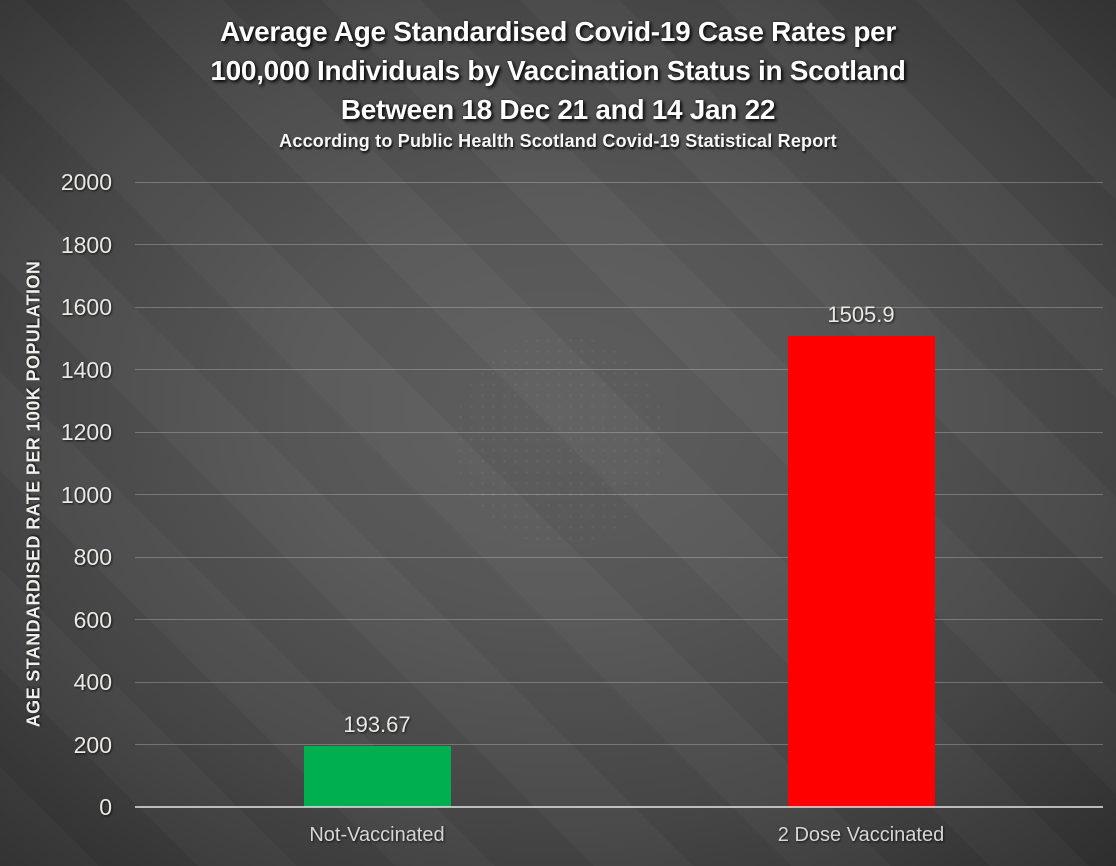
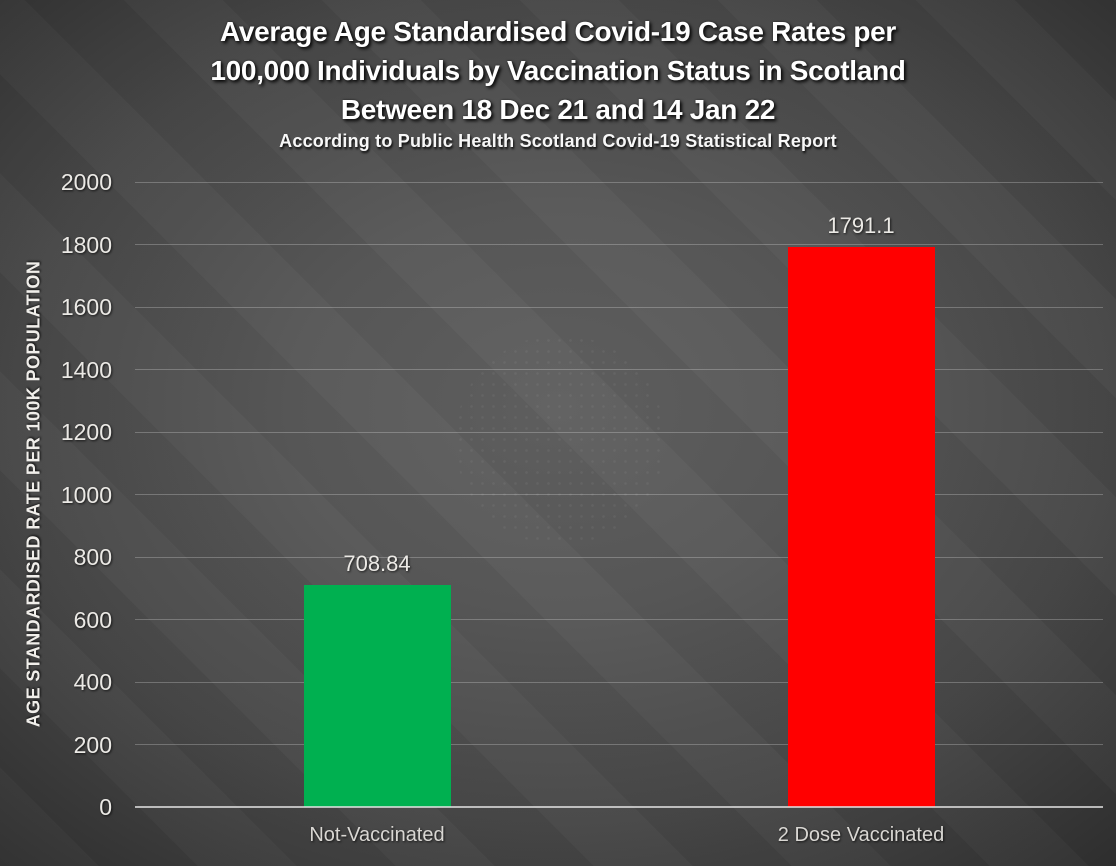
Not-Vaccinated: 193.67 -> 708.84
2 Dose Vaccinated: 1505.9 -> 1791.1
